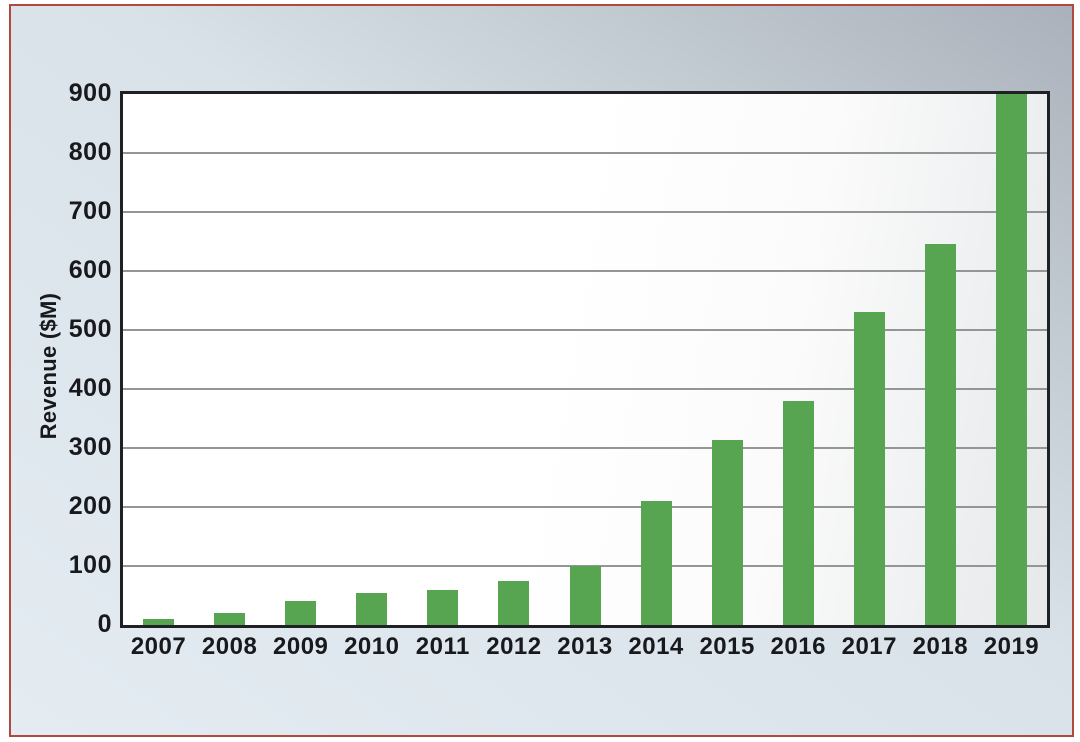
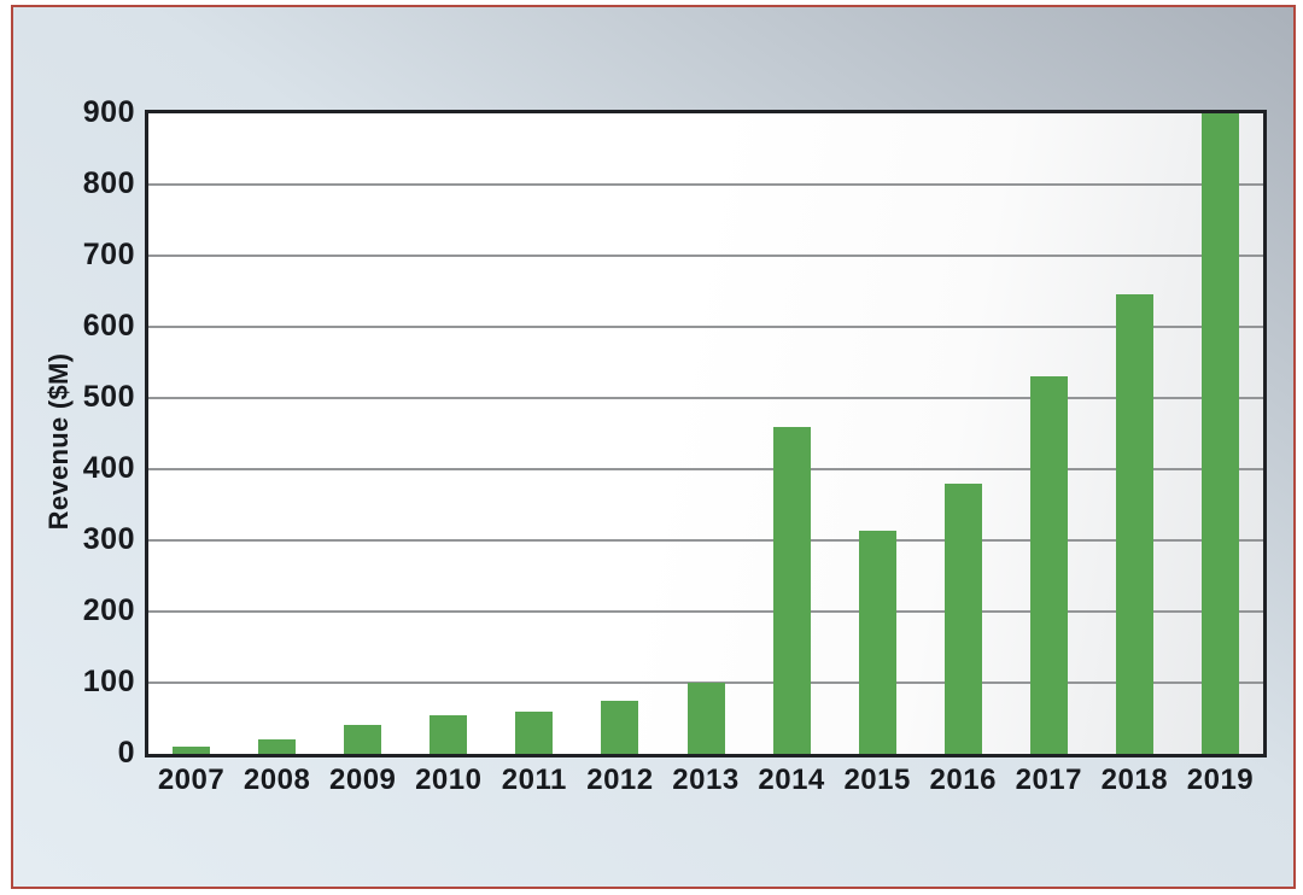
2014: 210 -> 460
